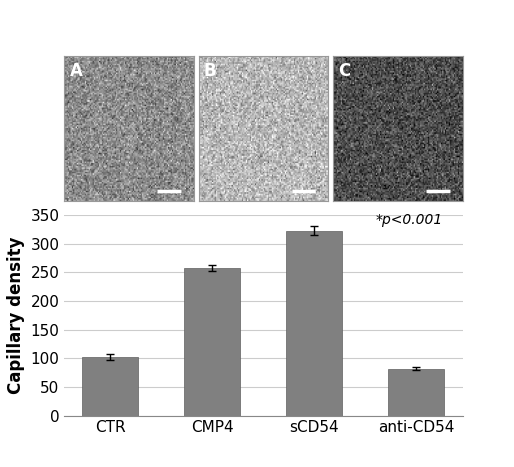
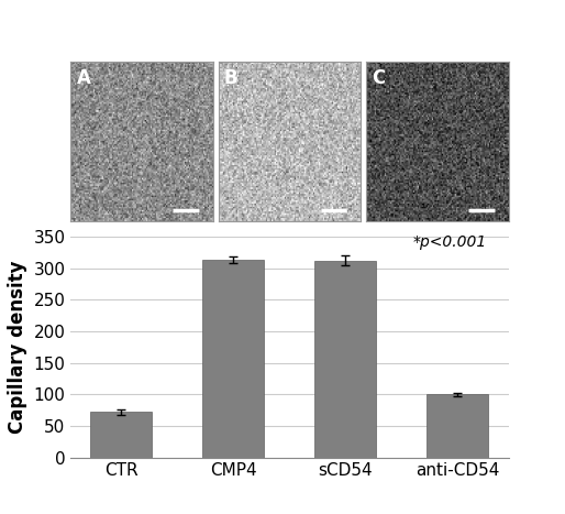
CTR: 102 -> 72
CMP4: 258 -> 314
sCD54: 323 -> 312
anti-CD54: 82 -> 100
